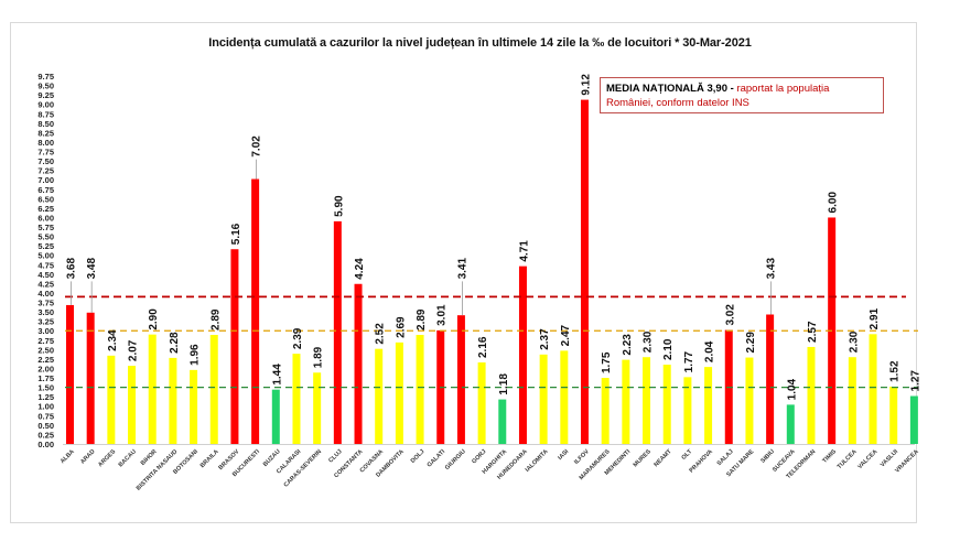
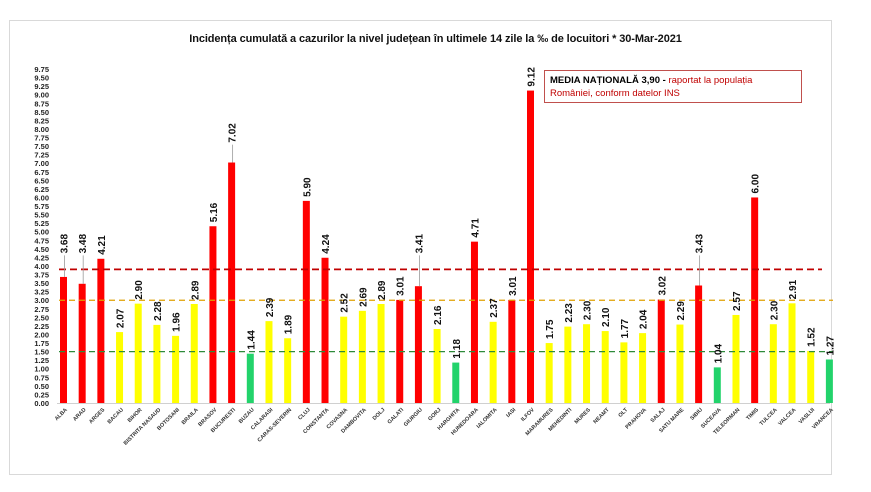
ARGES: 2.34 -> 4.21
IASI: 2.47 -> 3.01
